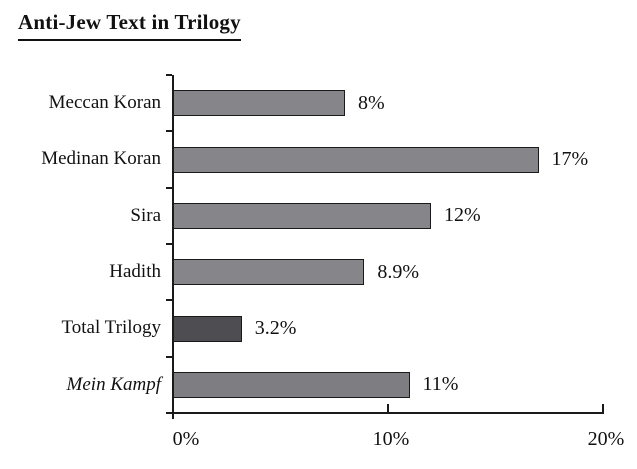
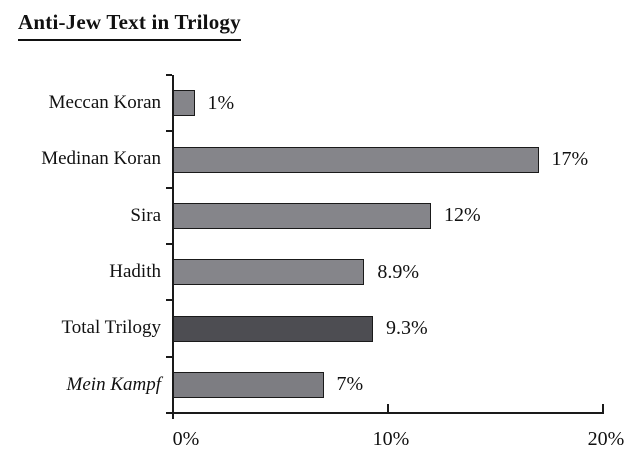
Meccan Koran: 8% -> 1%
Total Trilogy: 3.2% -> 9.3%
Mein Kampf: 11% -> 7%
